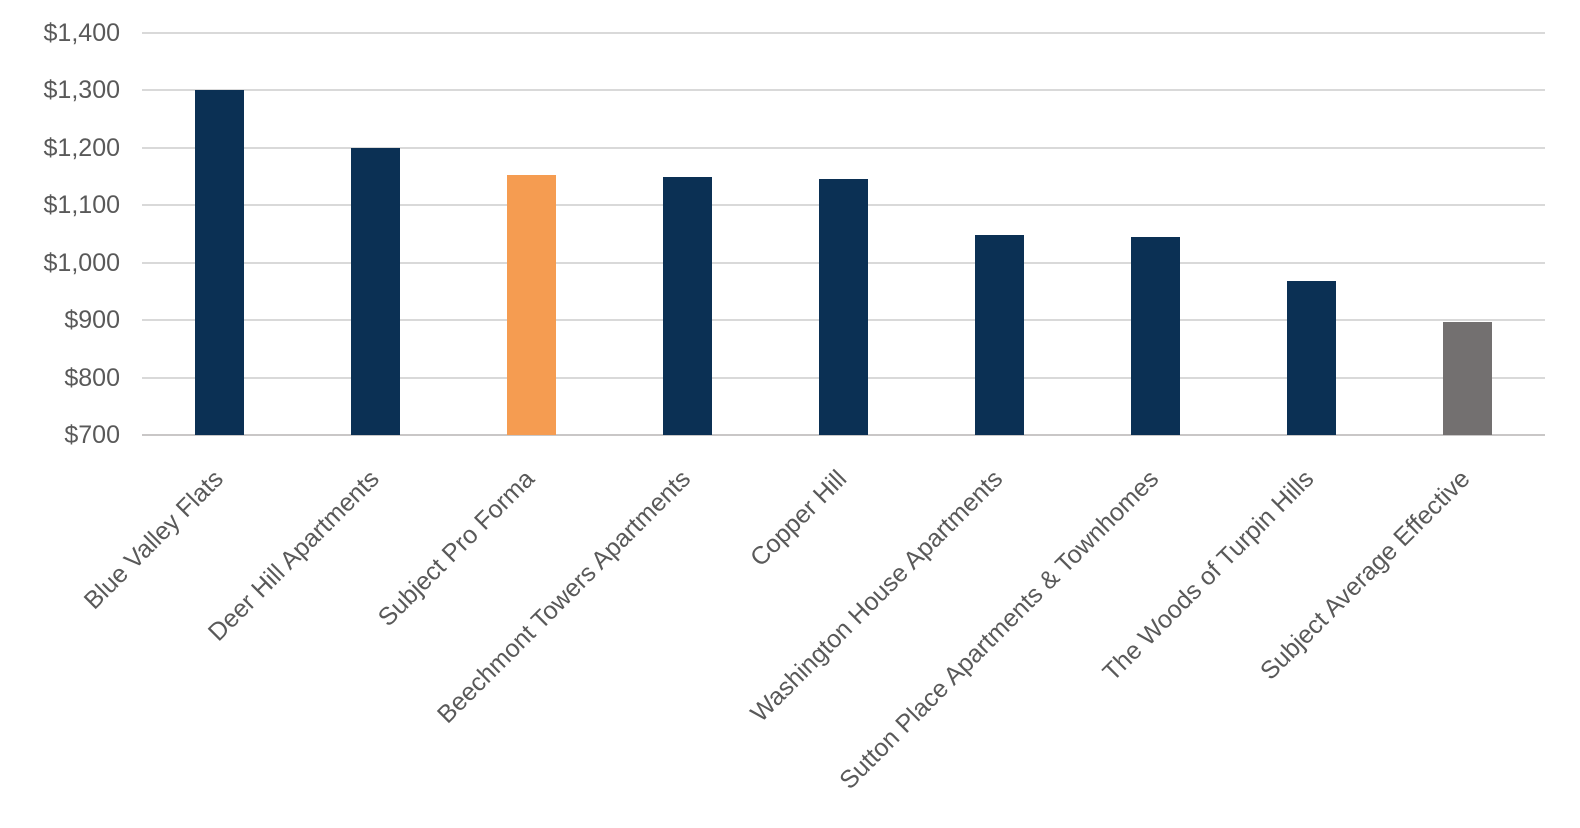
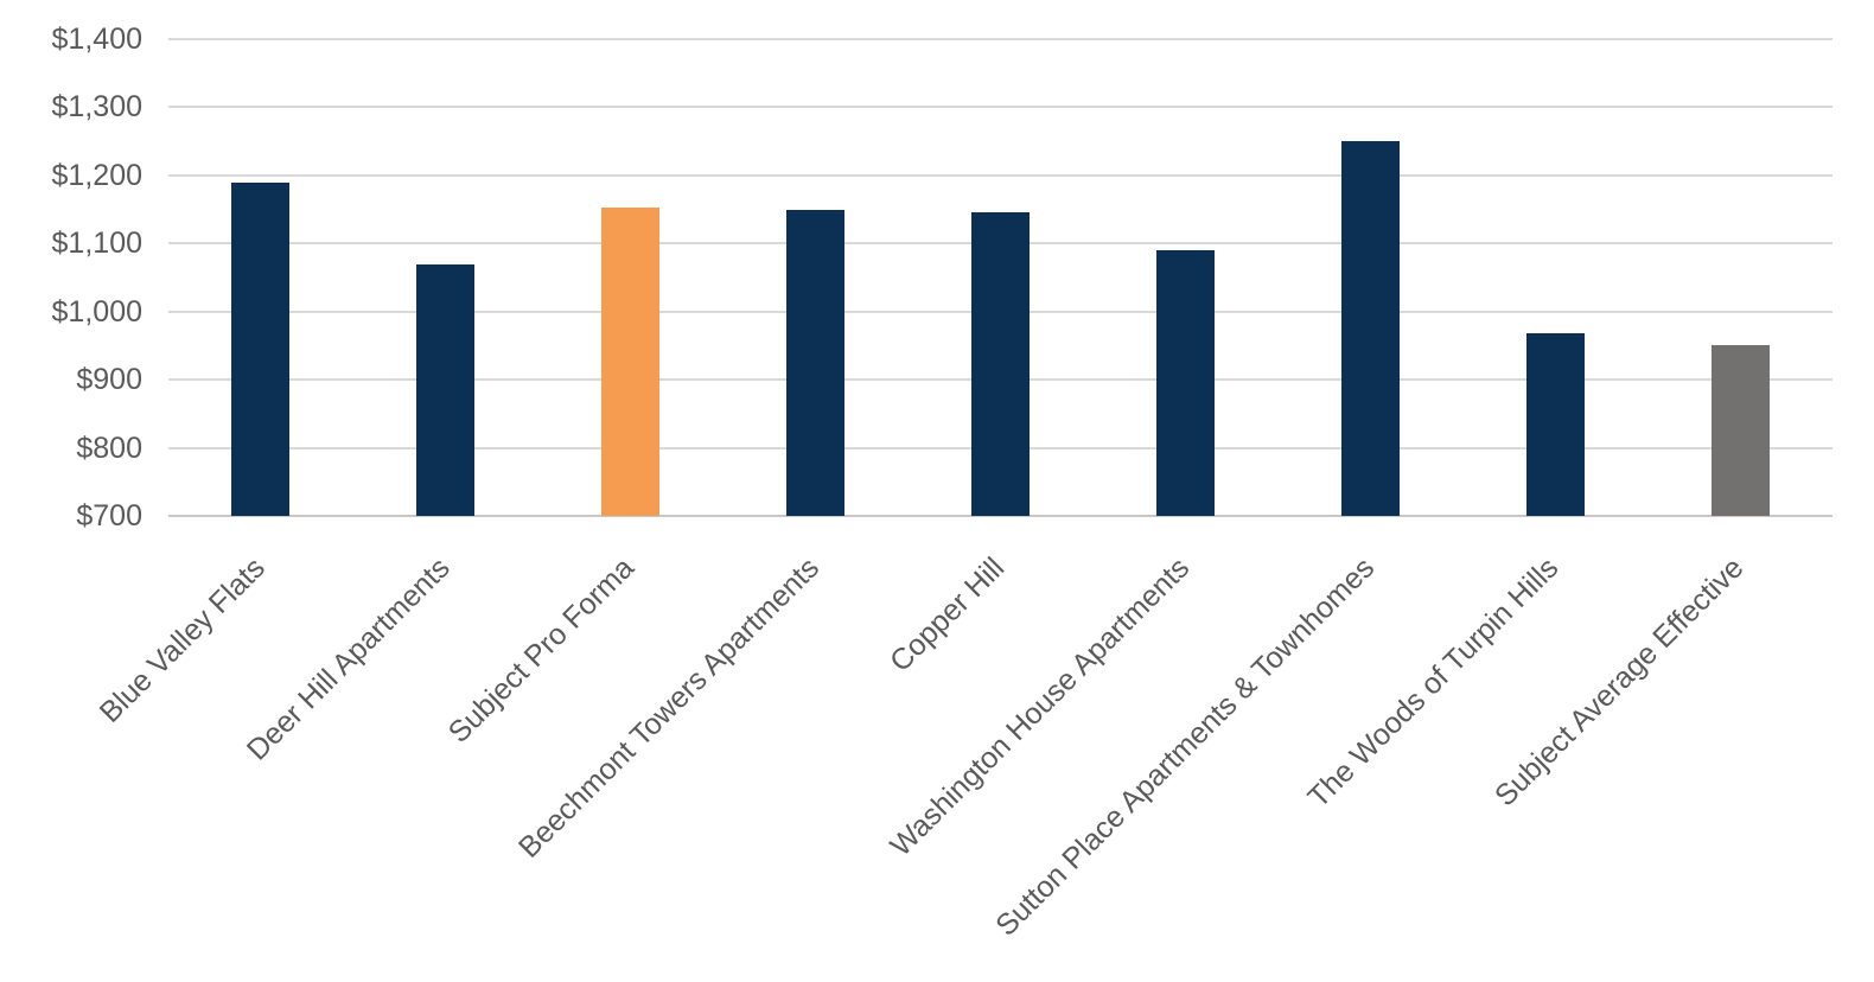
Blue Valley Flats: $1300 -> $1190
Deer Hill Apartments: $1200 -> $1070
Washington House Apartments: $1050 -> $1090
Sutton Place Apartments & Townhomes: $1040 -> $1250
Subject Average Effective: $900 -> $950
